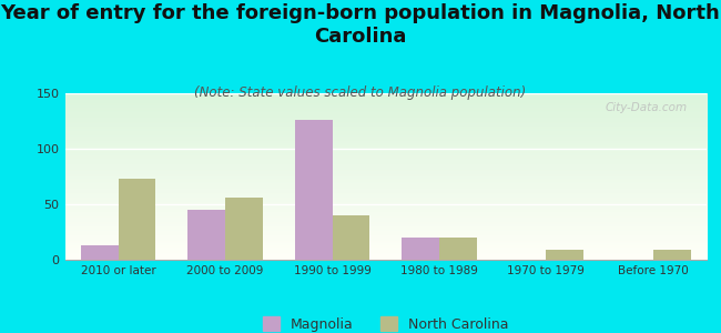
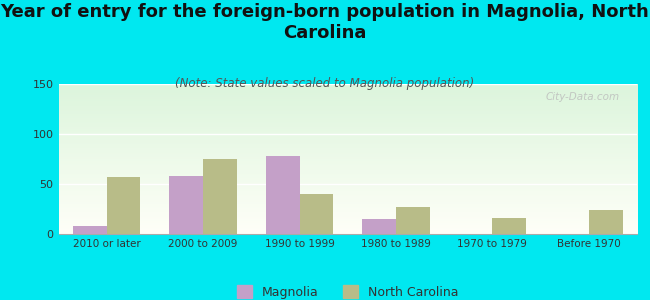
Magnolia/2010 or later: 13 -> 8
North Carolina/2010 or later: 73 -> 57
Magnolia/2000 to 2009: 45 -> 58
North Carolina/2000 to 2009: 56 -> 75
Magnolia/1990 to 1999: 126 -> 78
Magnolia/1980 to 1989: 20 -> 15
North Carolina/1980 to 1989: 20 -> 27
North Carolina/1970 to 1979: 9 -> 16
North Carolina/Before 1970: 9 -> 24
